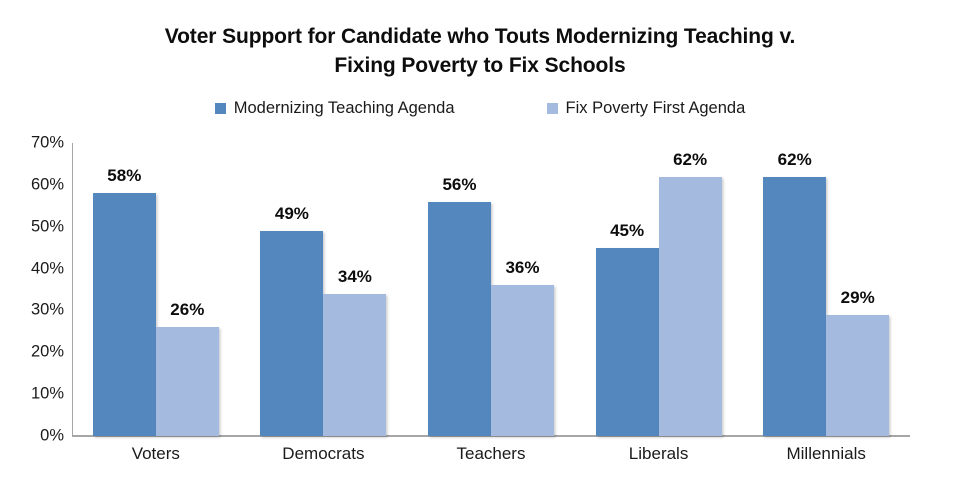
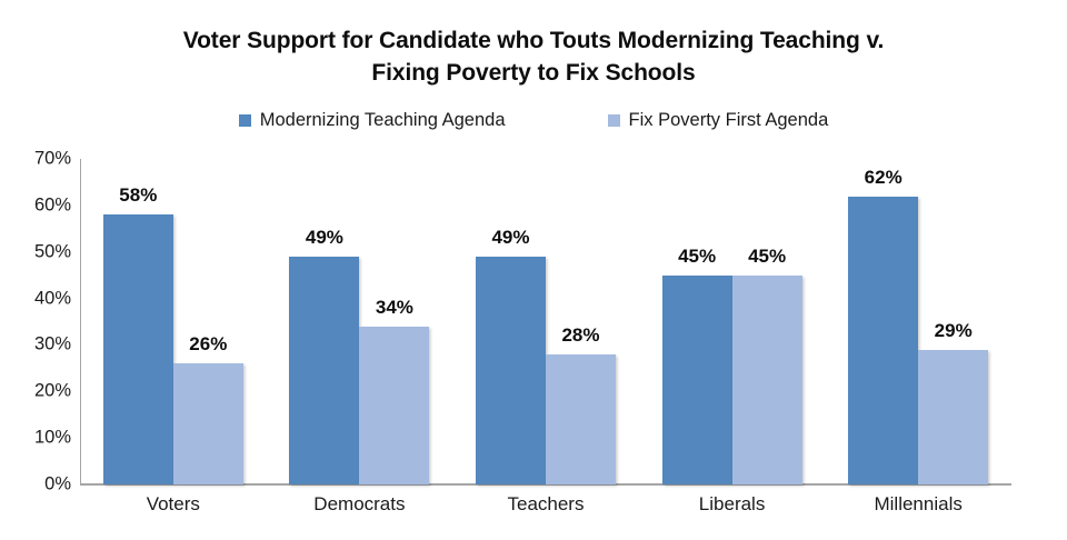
Modernizing Teaching Agenda/Teachers: 56% -> 49%
Fix Poverty First Agenda/Teachers: 36% -> 28%
Fix Poverty First Agenda/Liberals: 62% -> 45%
